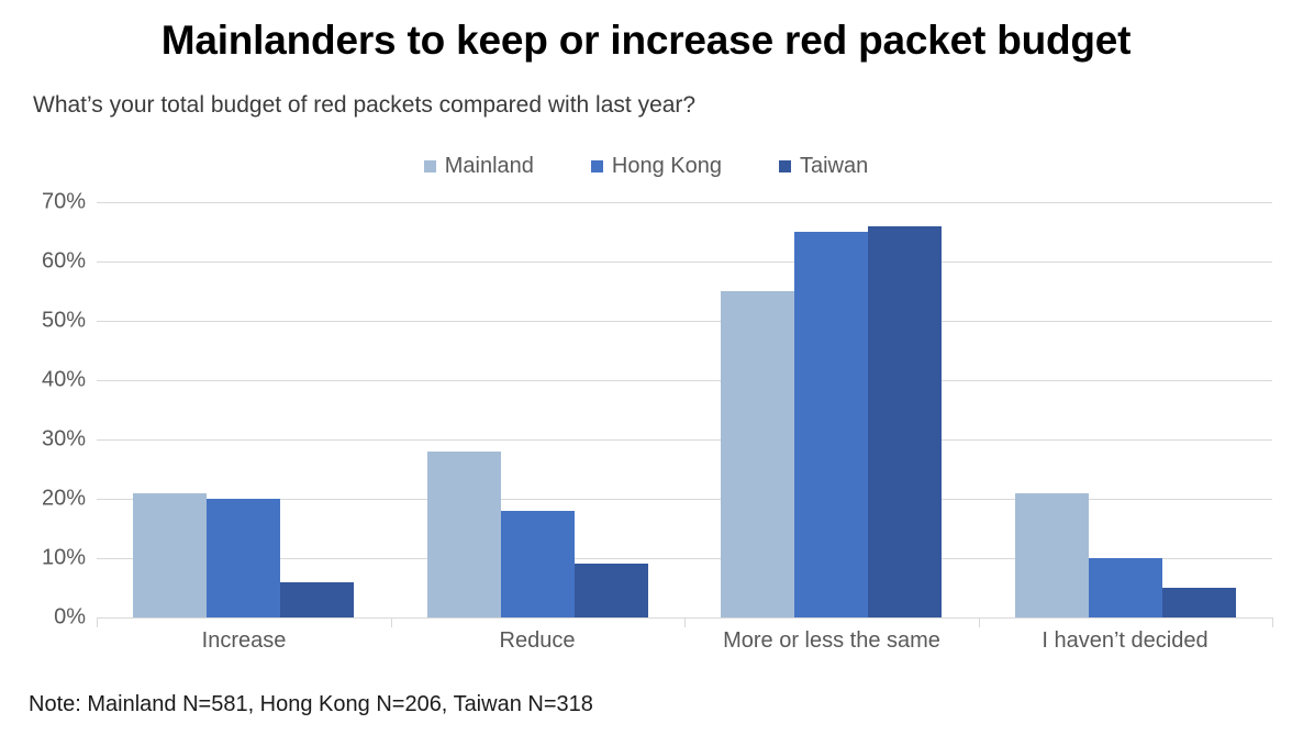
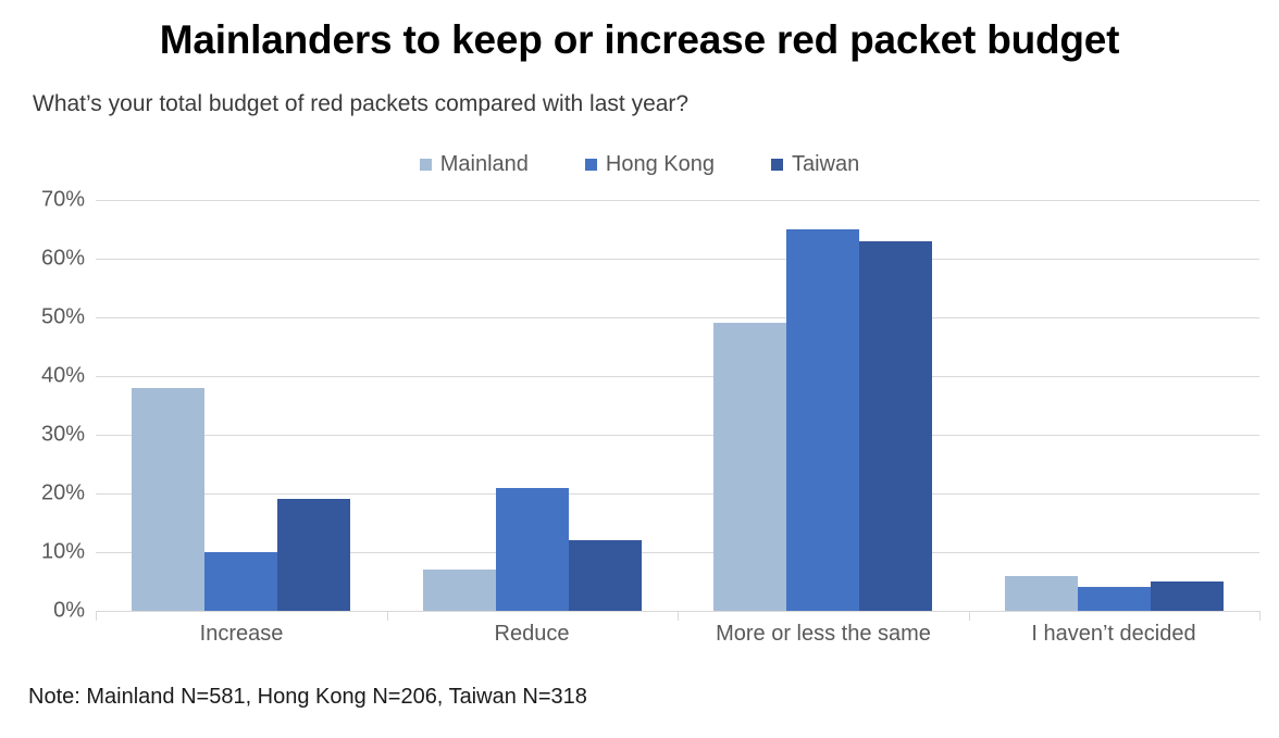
Mainland/Increase: 21% -> 38%
Hong Kong/Increase: 20% -> 10%
Taiwan/Increase: 6% -> 19%
Mainland/Reduce: 28% -> 7%
Hong Kong/Reduce: 18% -> 21%
Taiwan/Reduce: 9% -> 12%
Mainland/More or less the same: 55% -> 49%
Taiwan/More or less the same: 66% -> 63%
Mainland/I haven’t decided: 21% -> 6%
Hong Kong/I haven’t decided: 10% -> 4%
